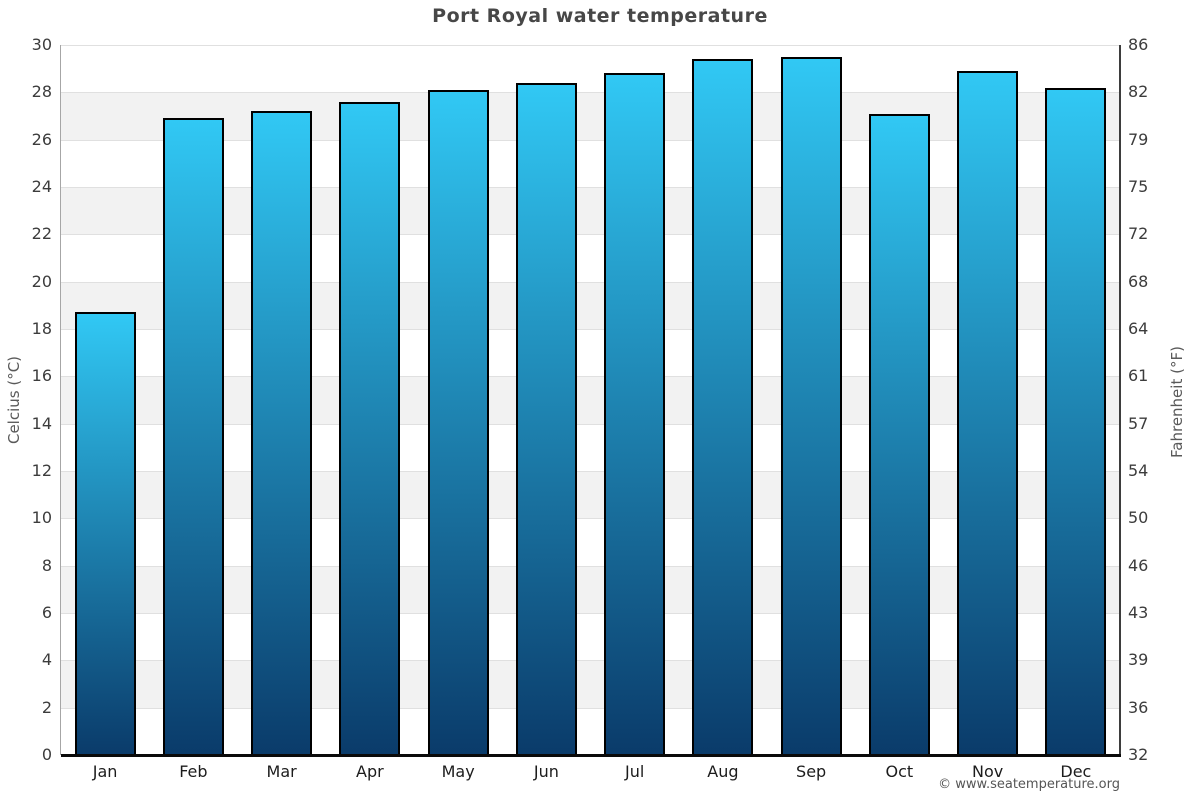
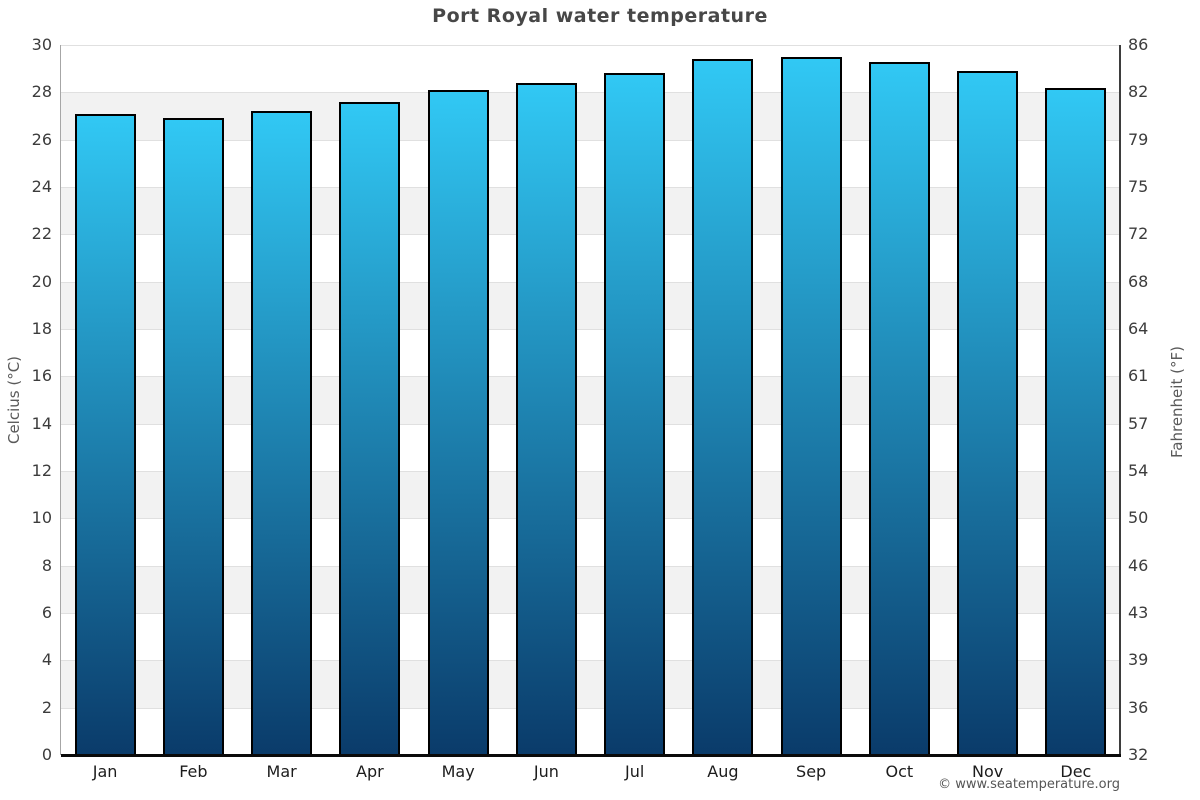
Jan: 18.7 -> 27.1
Oct: 27.1 -> 29.3
